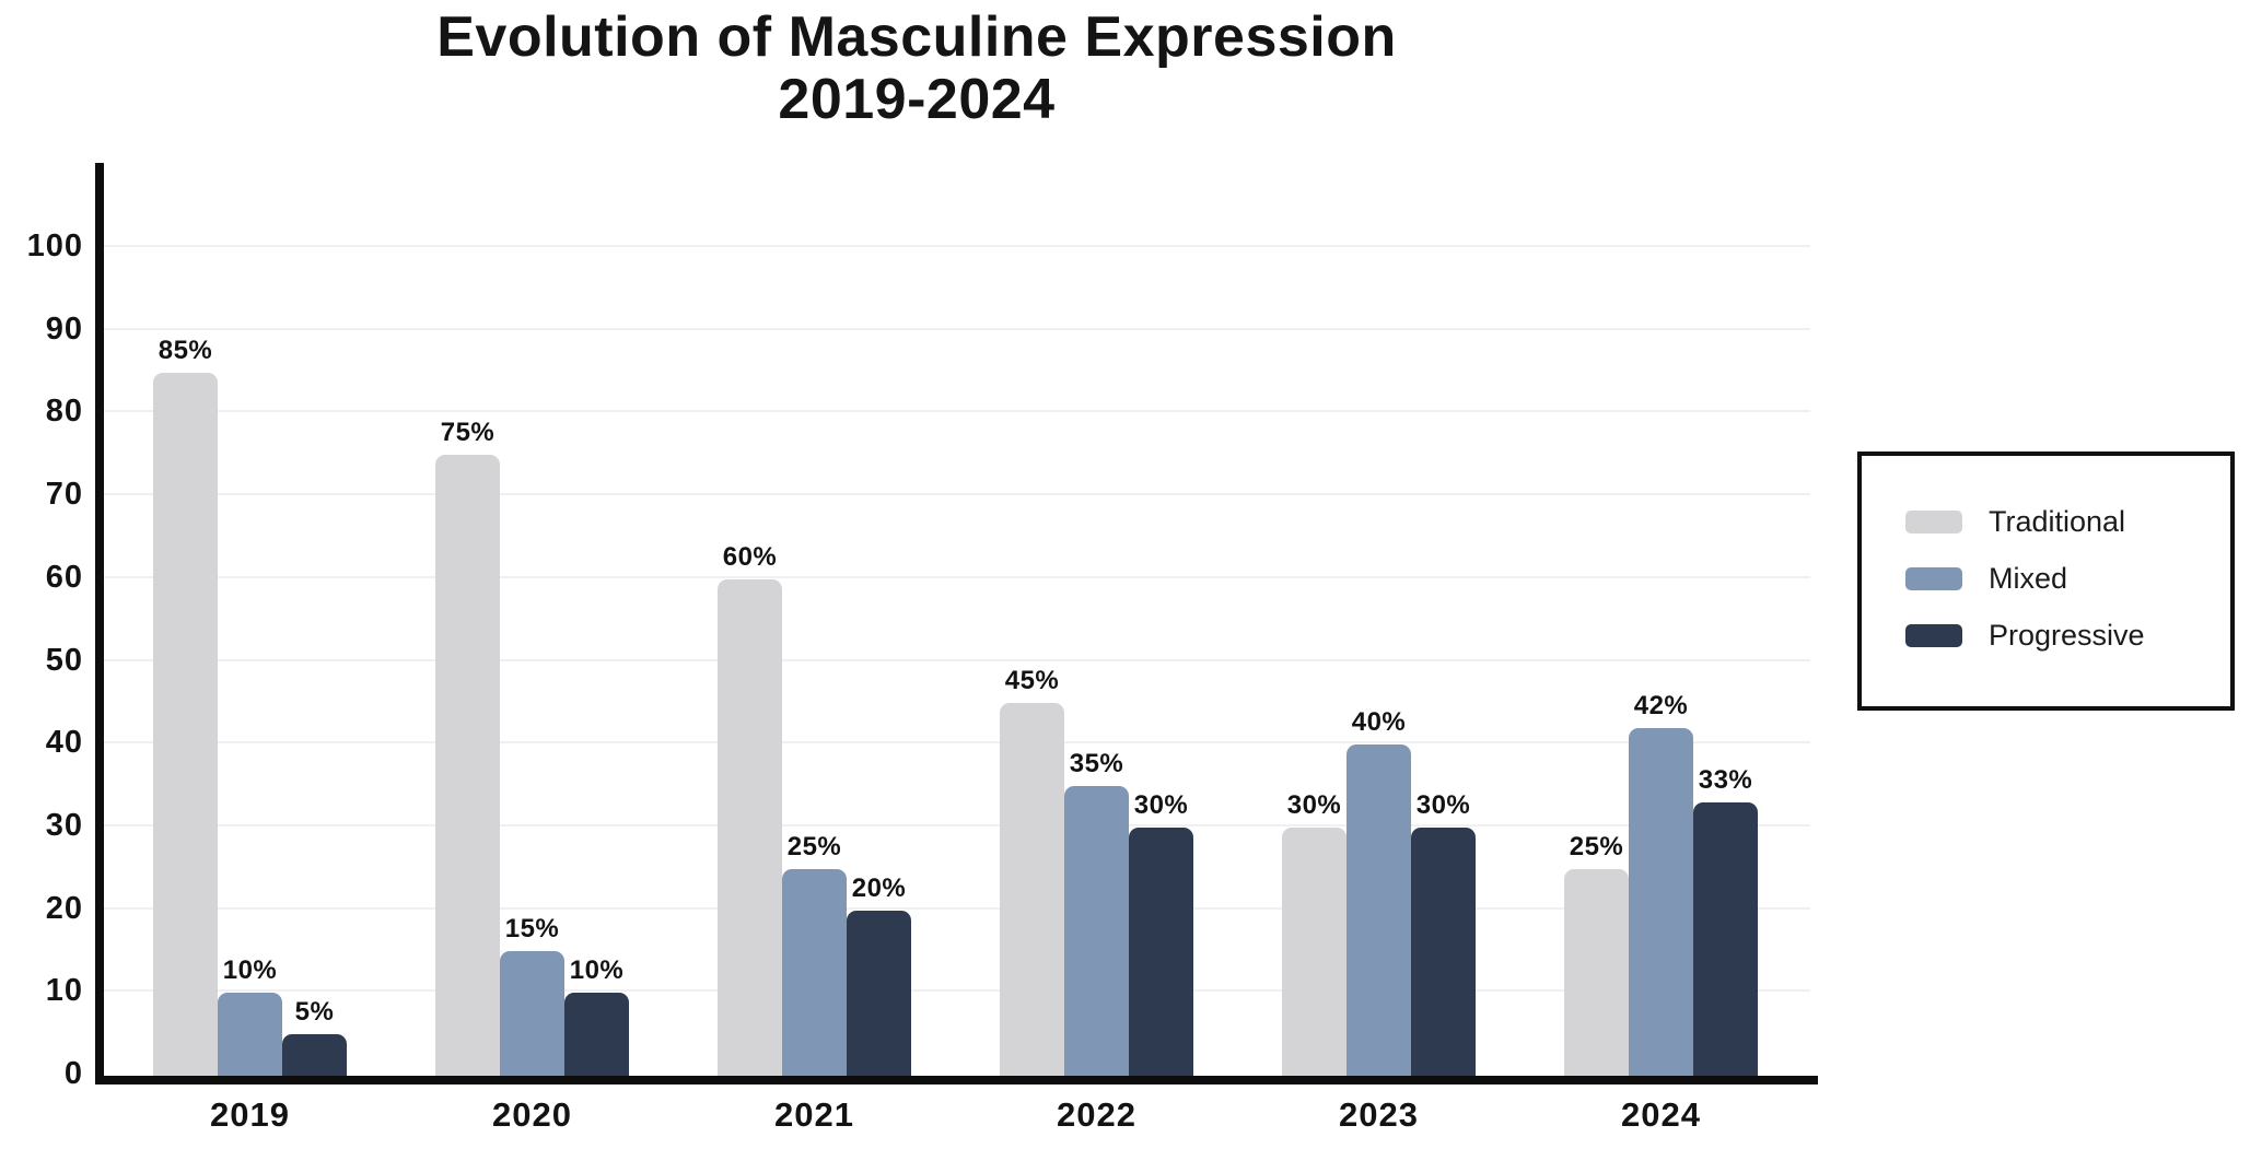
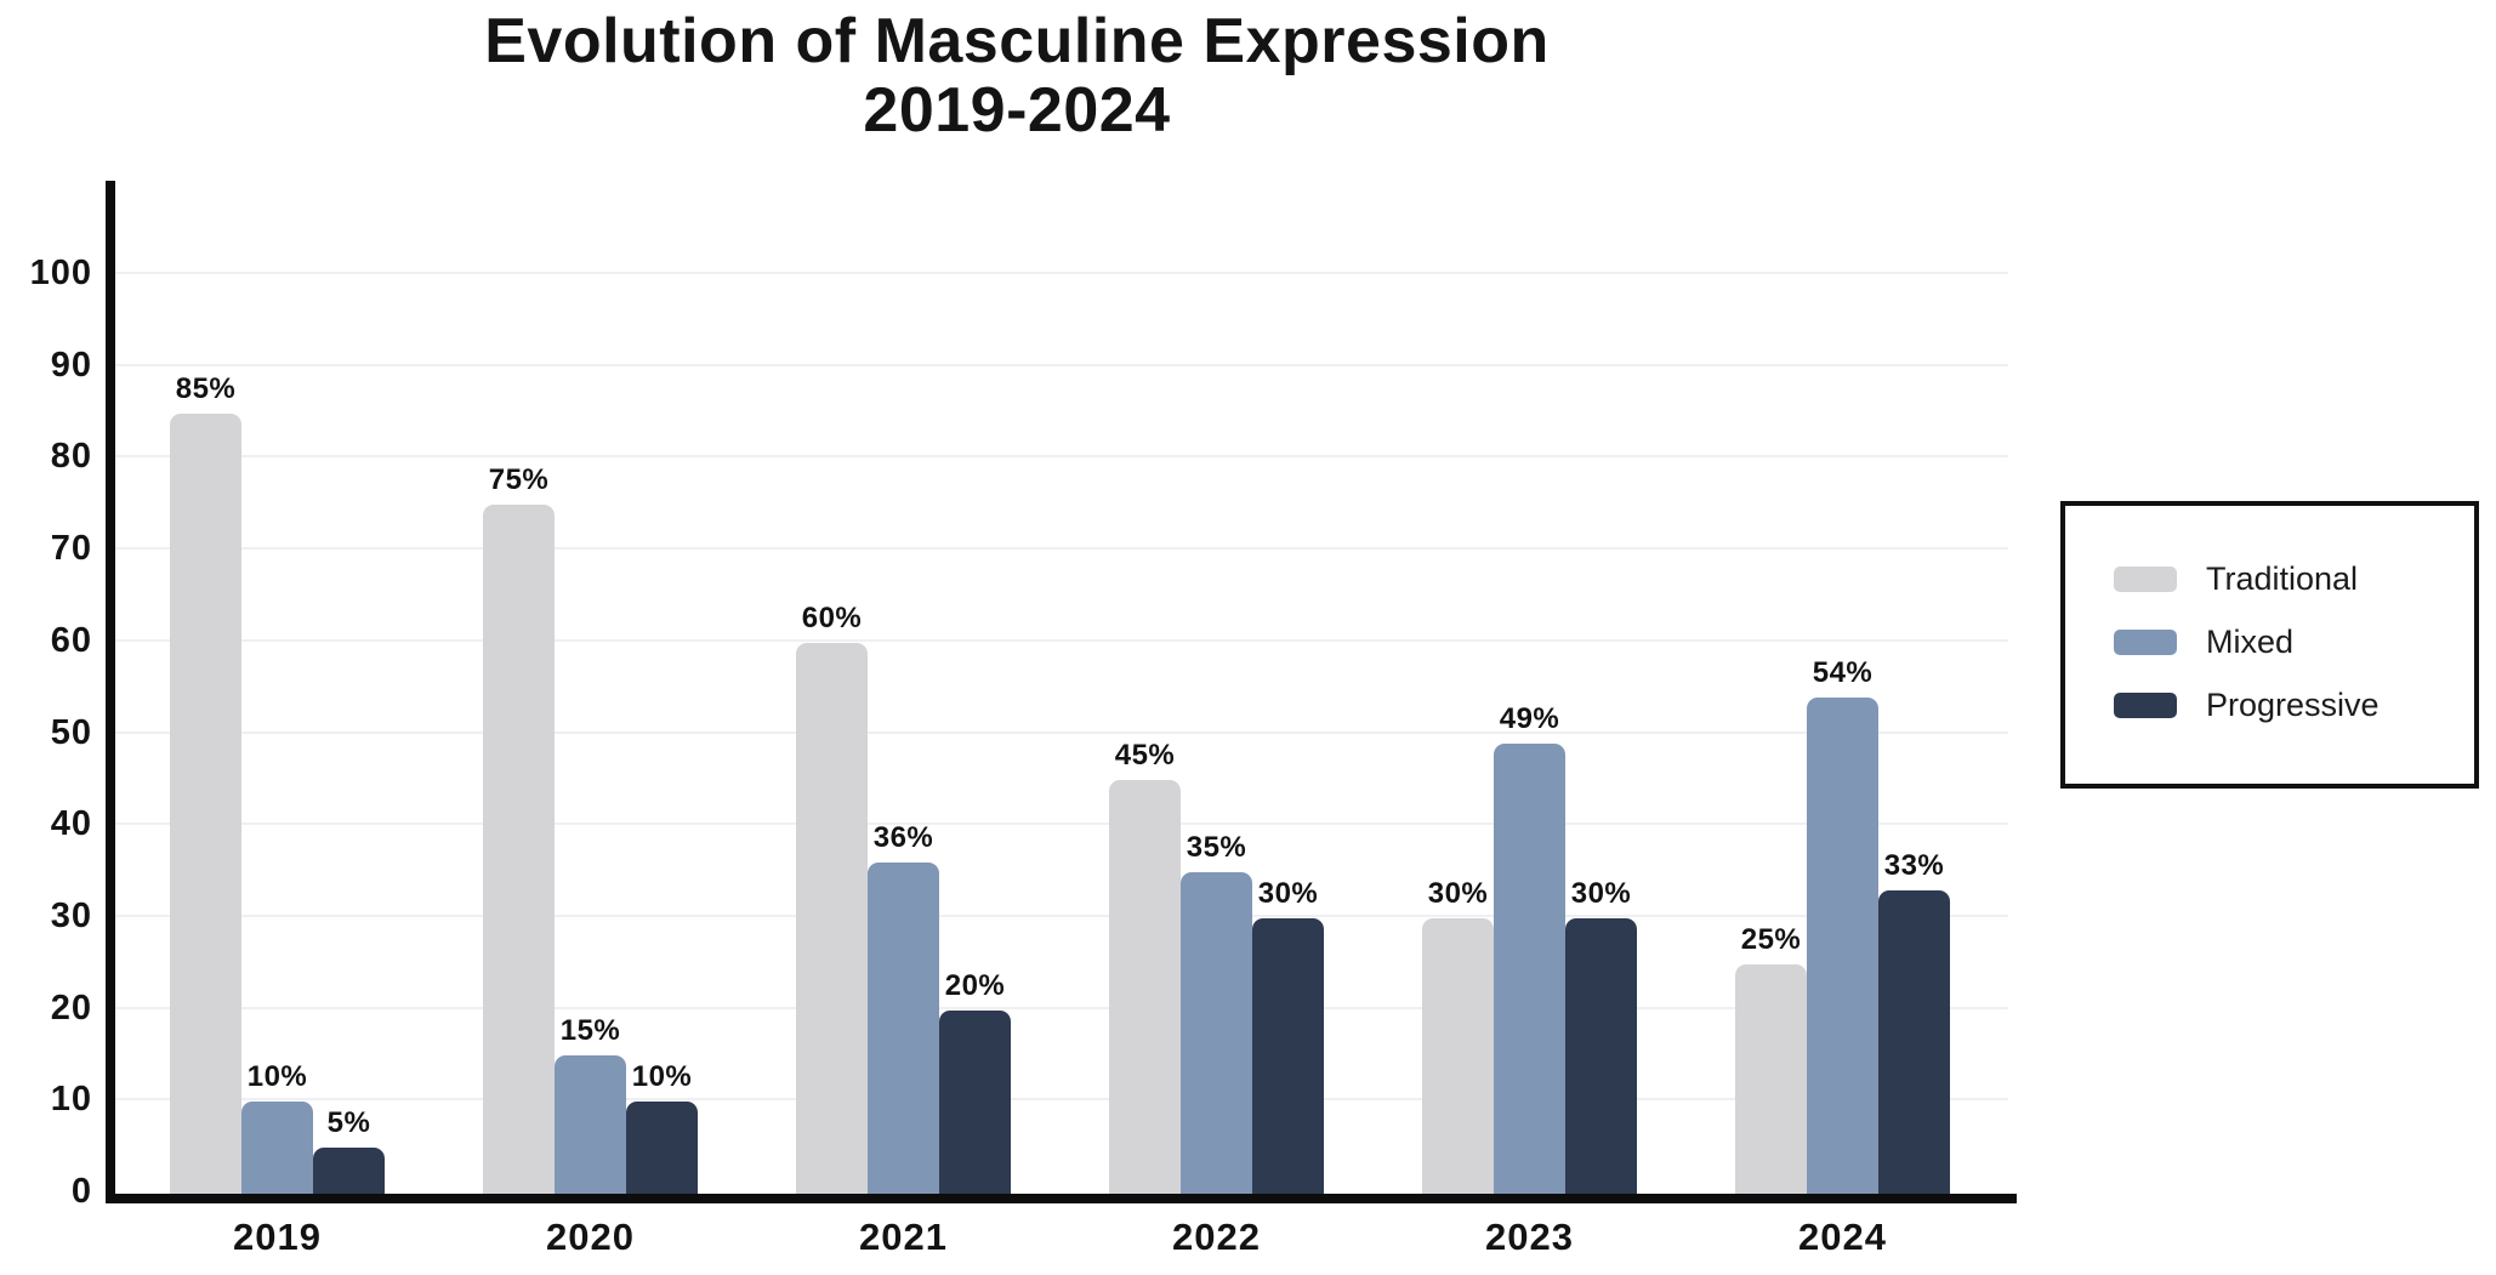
Mixed/2021: 25% -> 36%
Mixed/2023: 40% -> 49%
Mixed/2024: 42% -> 54%
